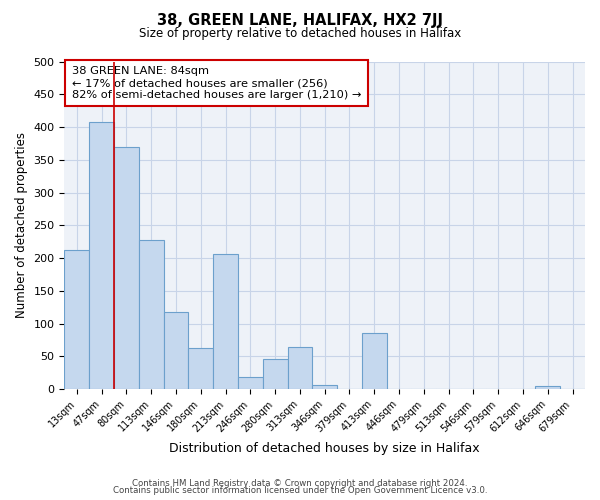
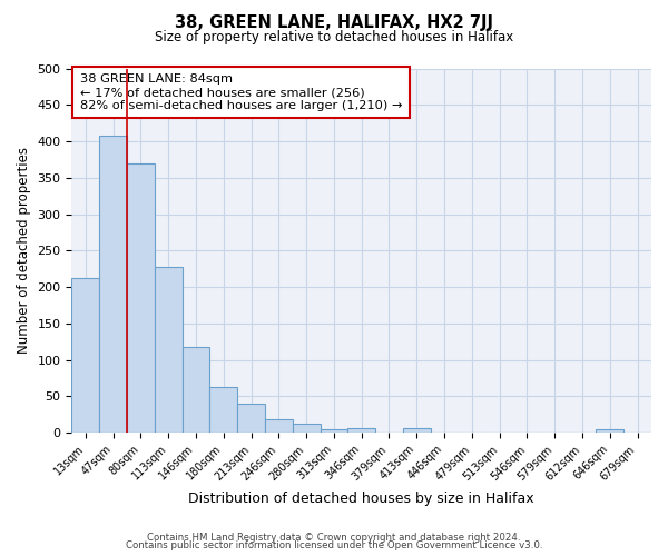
213sqm: 206 -> 40
280sqm: 46 -> 13
313sqm: 64 -> 5
413sqm: 86 -> 6
